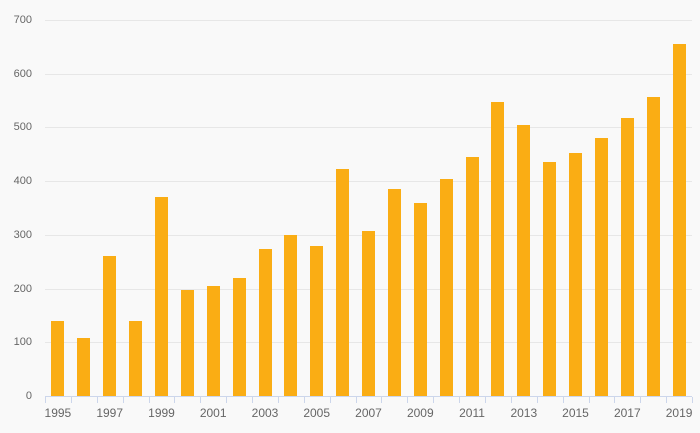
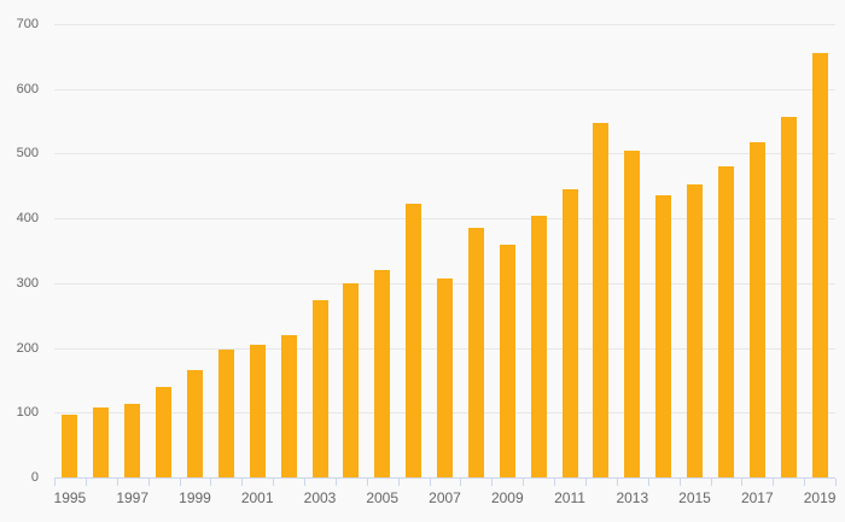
1995: 140 -> 100
1997: 260 -> 110
1999: 370 -> 160
2005: 280 -> 320
